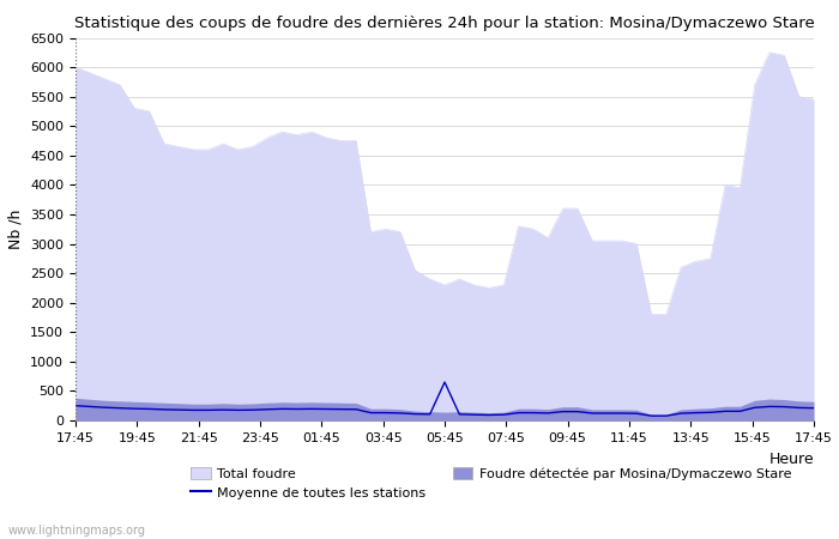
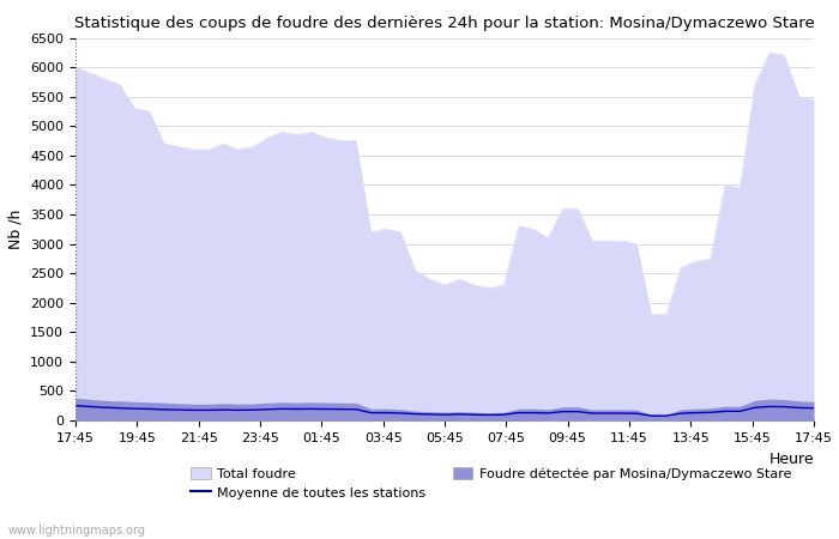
Moyenne de toutes les stations/05:45: 650 -> 100
